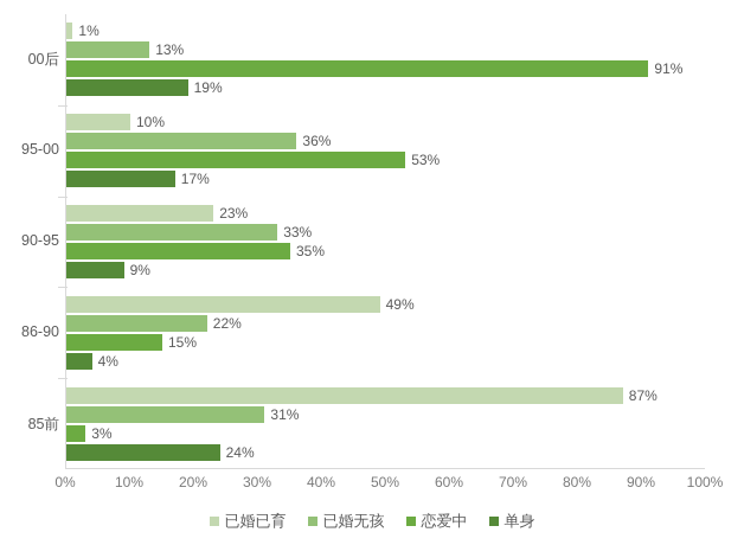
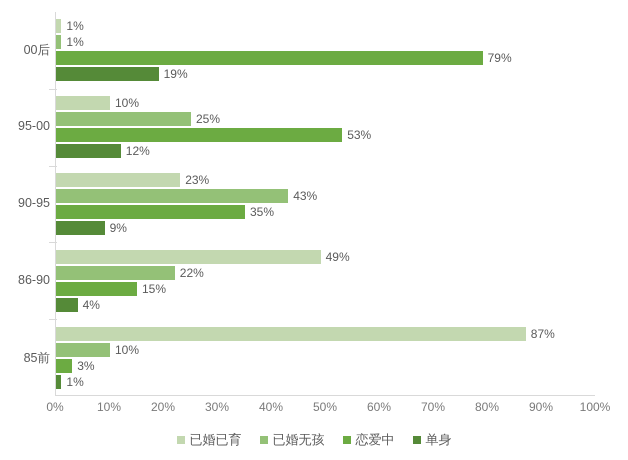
已婚无孩/00后: 13% -> 1%
恋爱中/00后: 91% -> 79%
已婚无孩/95-00: 36% -> 25%
单身/95-00: 17% -> 12%
已婚无孩/90-95: 33% -> 43%
已婚无孩/85前: 31% -> 10%
单身/85前: 24% -> 1%
